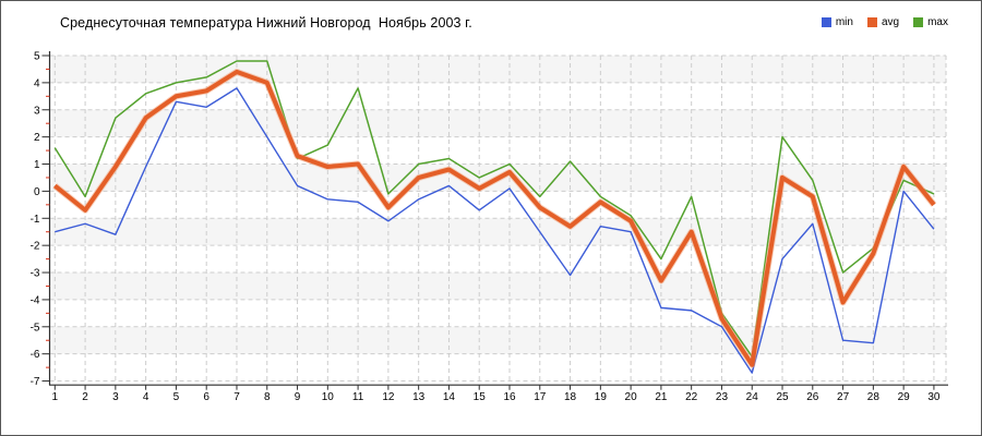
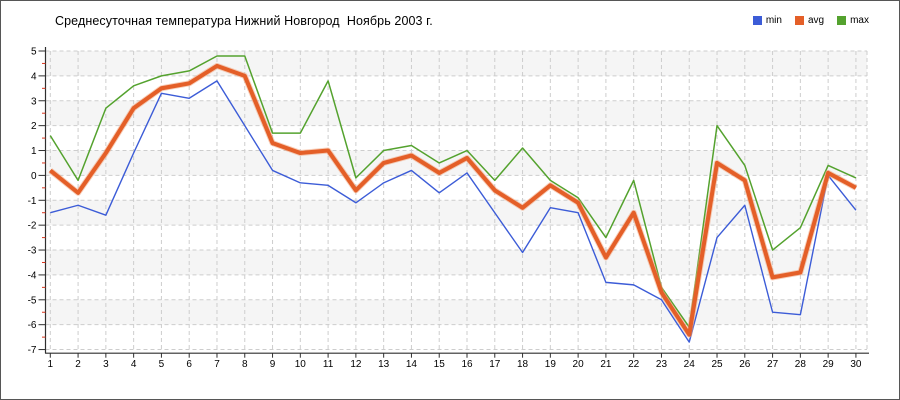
max/9: 1.2 -> 1.7
avg/28: -2.3 -> -3.9
avg/29: 0.9 -> 0.1
